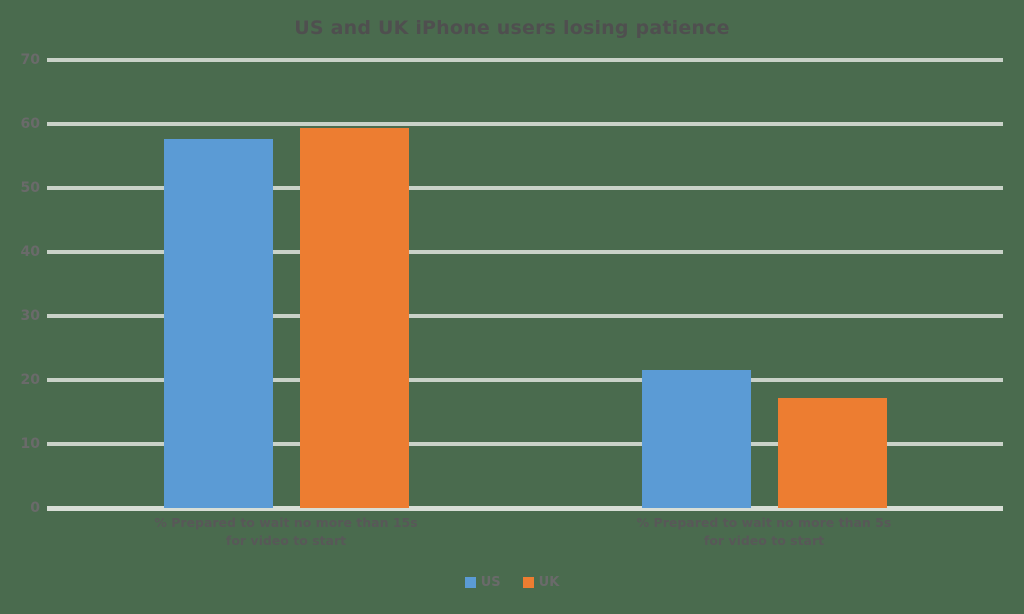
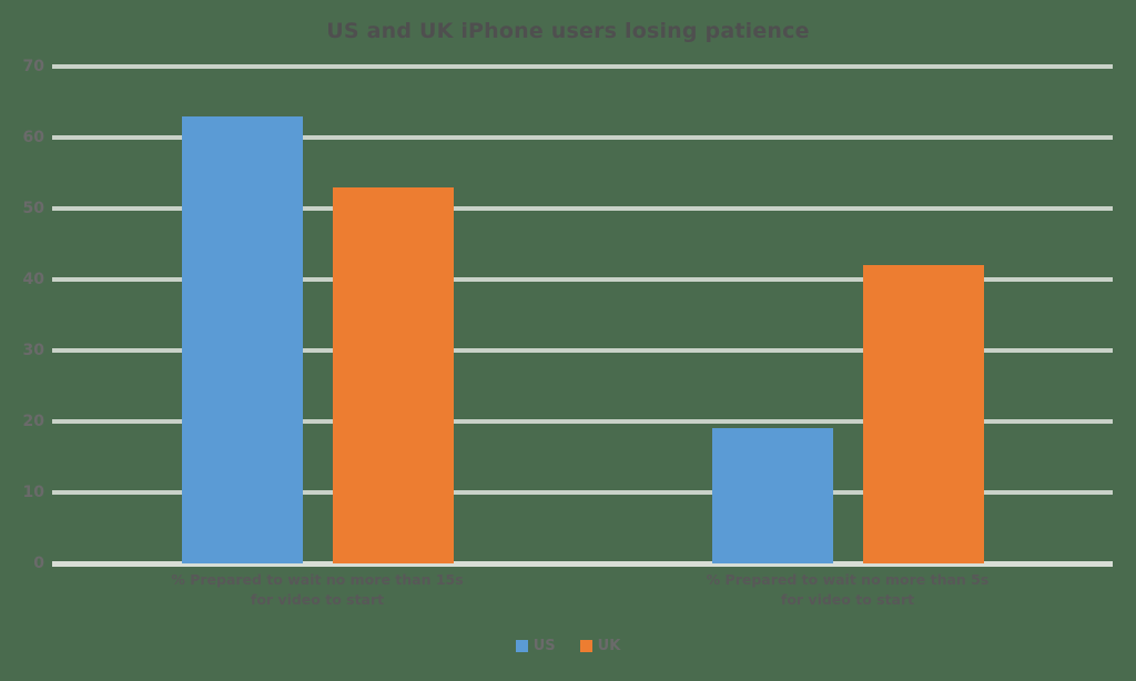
US/% Prepared to wait no more than 15s for video to start: 58 -> 63
UK/% Prepared to wait no more than 15s for video to start: 59 -> 53
US/% Prepared to wait no more than 5s for video to start: 22 -> 19
UK/% Prepared to wait no more than 5s for video to start: 17 -> 42
